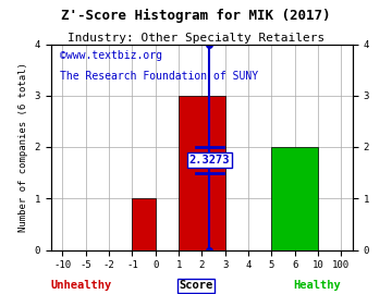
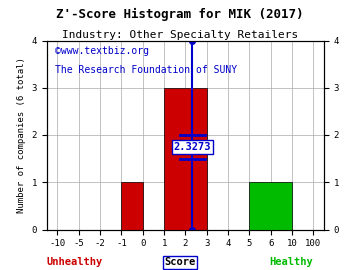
6: 2 -> 1
